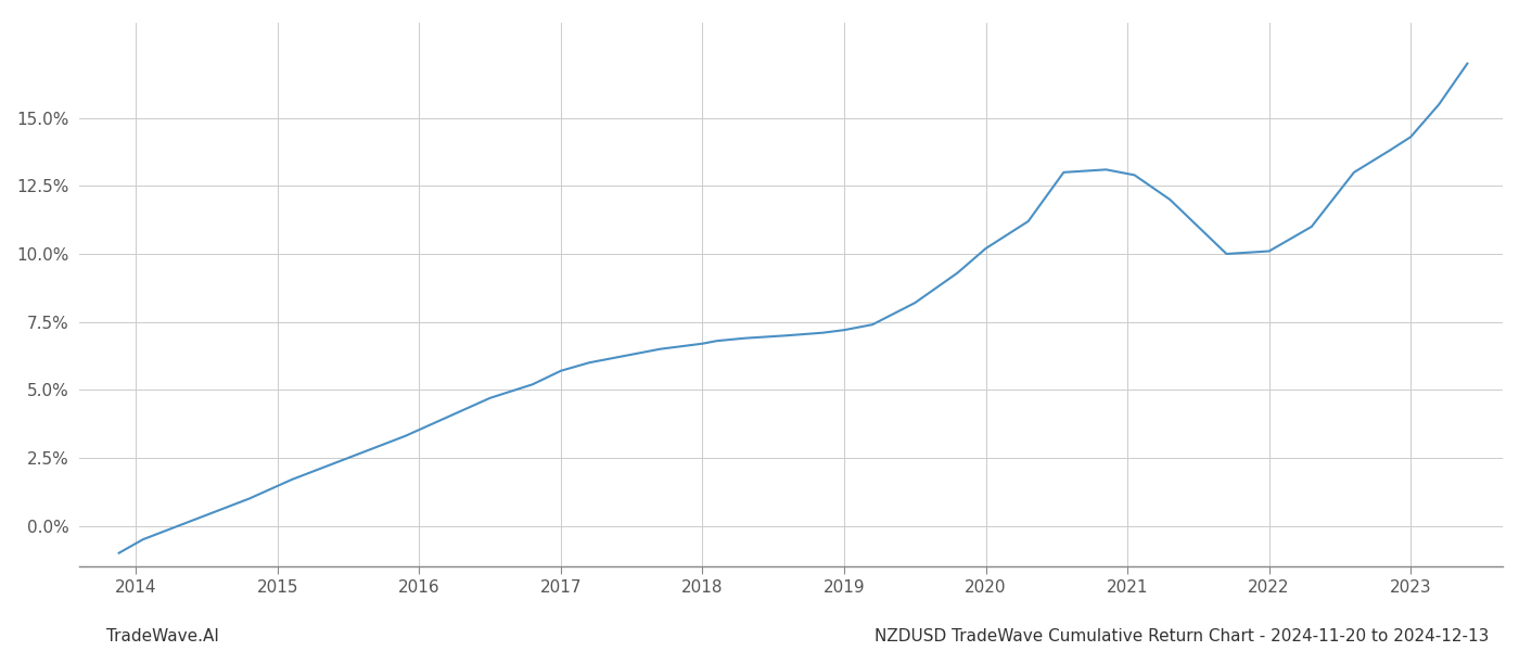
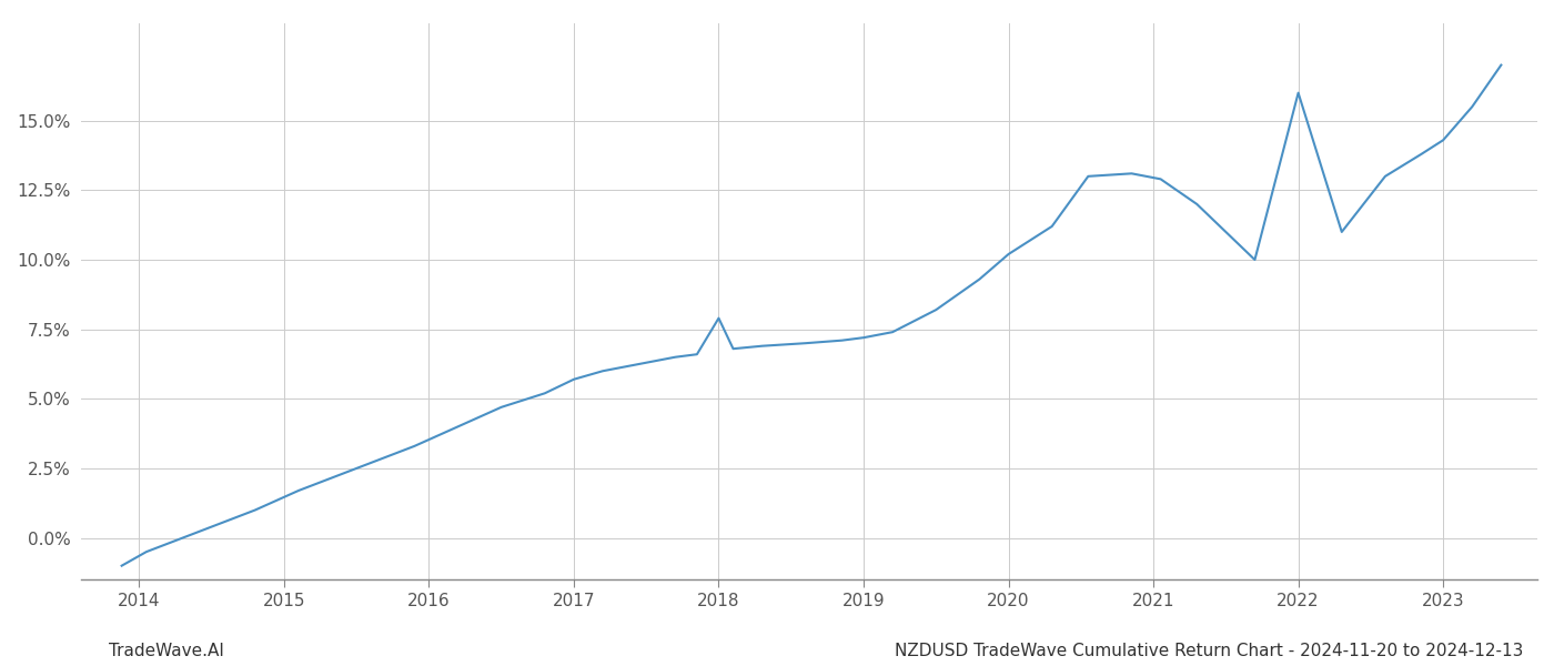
2018: 6.7% -> 7.9%
2022: 10.1% -> 16.0%
